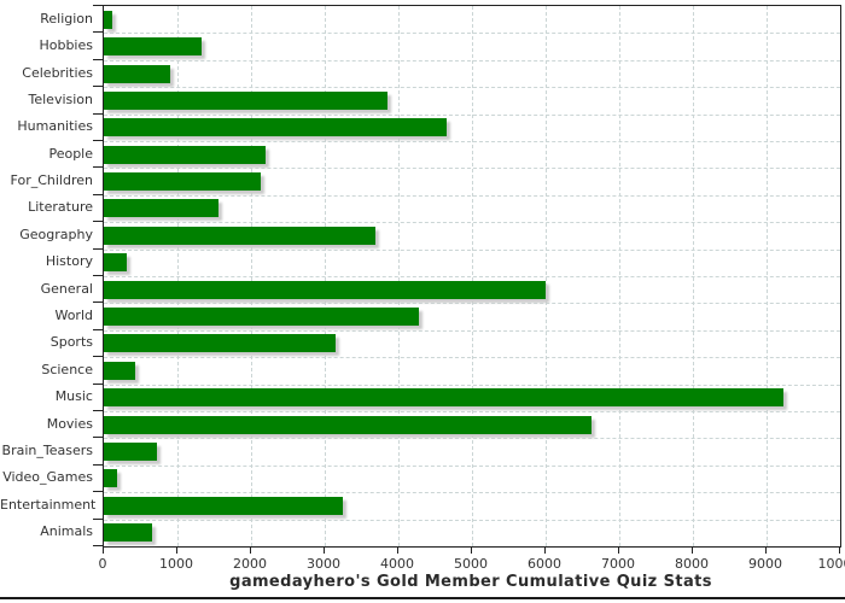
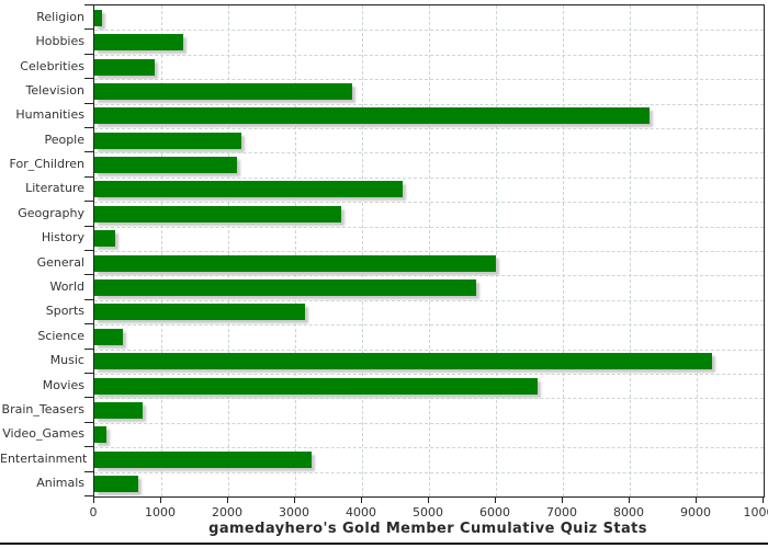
Humanities: 4600 -> 8300
Literature: 1600 -> 4600
World: 4300 -> 5700
